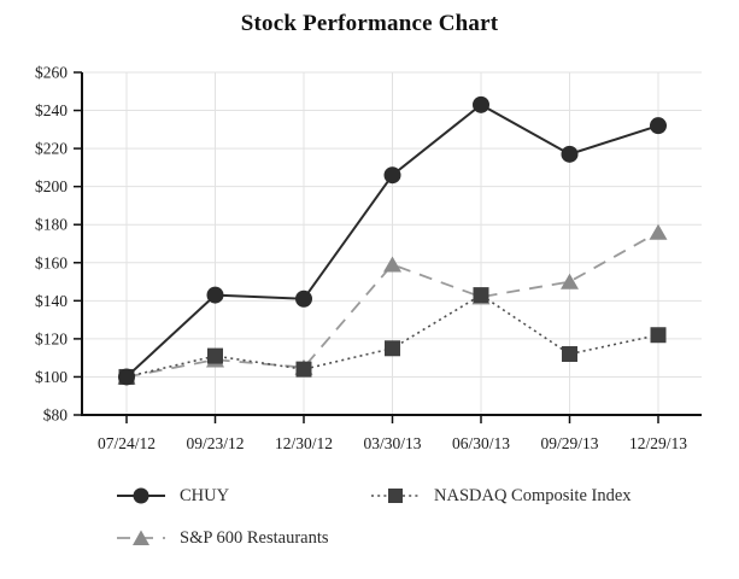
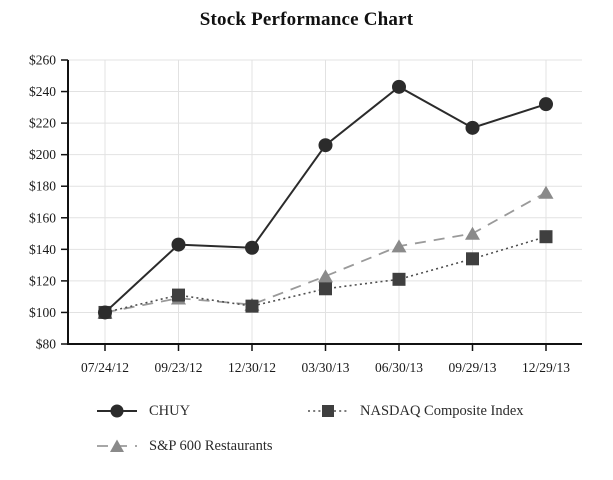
S&P 600 Restaurants/03/30/13: $159 -> $123
NASDAQ Composite Index/06/30/13: $143 -> $121
NASDAQ Composite Index/09/29/13: $112 -> $134
NASDAQ Composite Index/12/29/13: $122 -> $148
